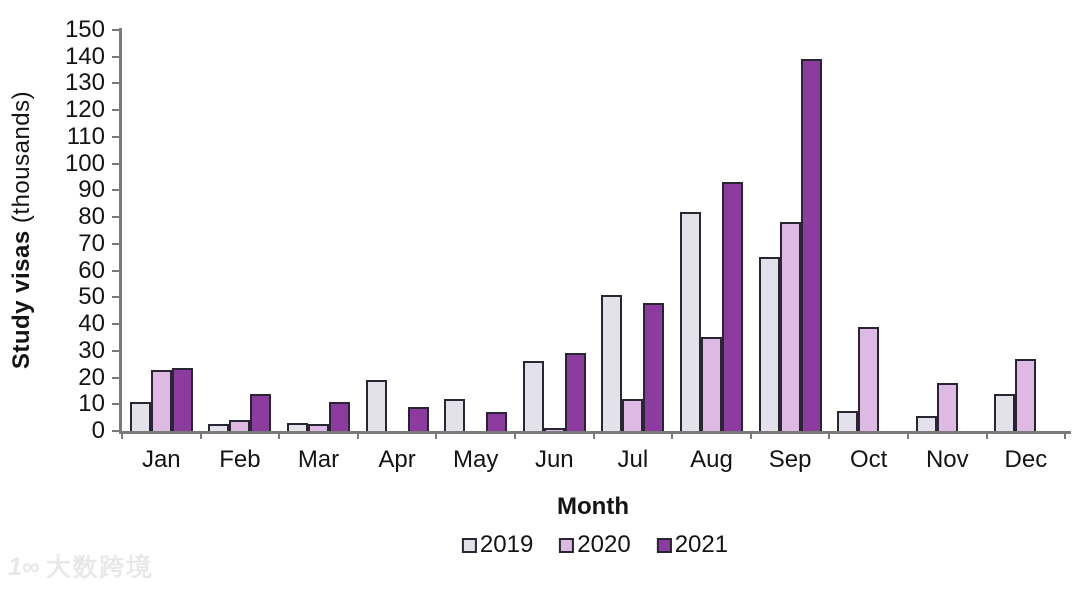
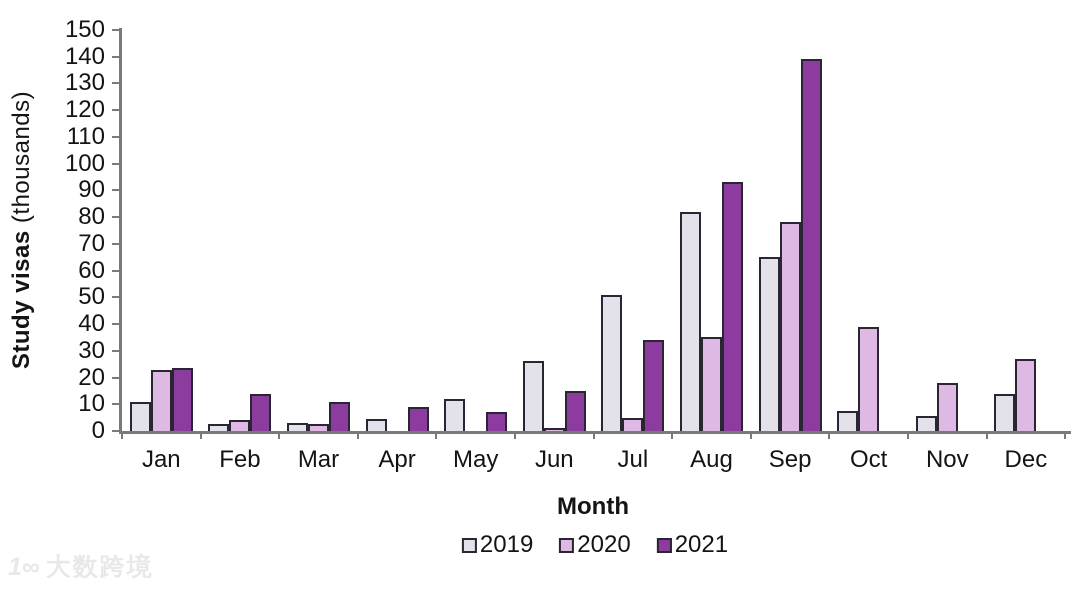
2019/Apr: 19 -> 4
2021/Jun: 29 -> 15
2020/Jul: 12 -> 5
2021/Jul: 48 -> 34
